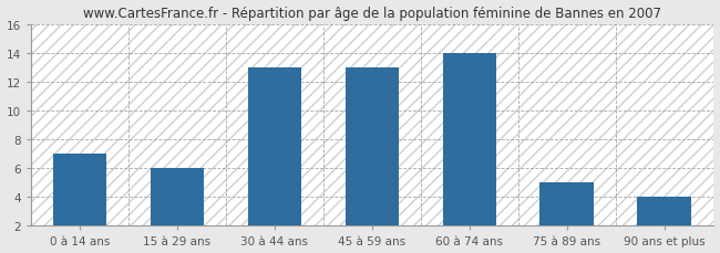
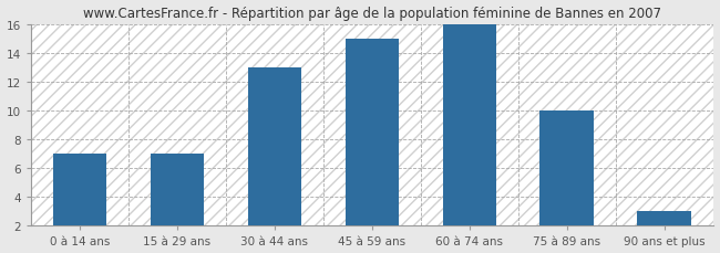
15 à 29 ans: 6 -> 7
45 à 59 ans: 13 -> 15
60 à 74 ans: 14 -> 16
75 à 89 ans: 5 -> 10
90 ans et plus: 4 -> 3
